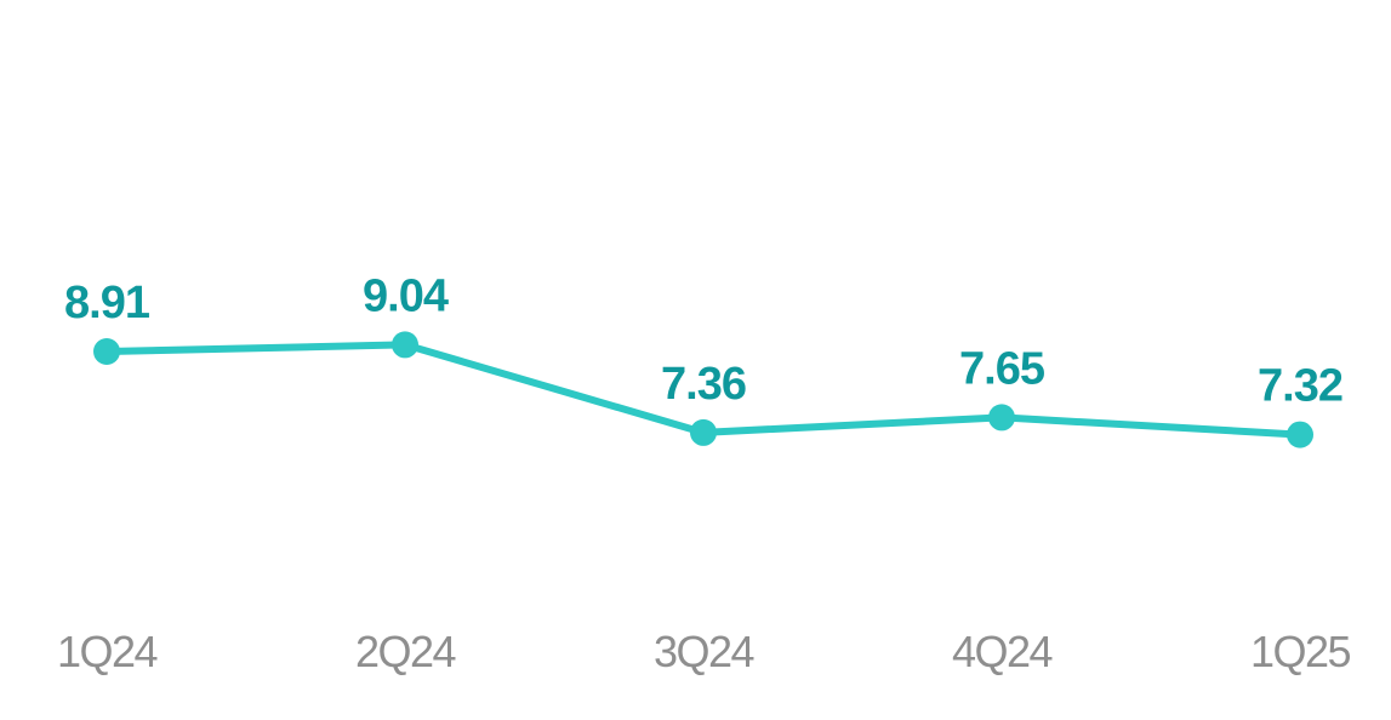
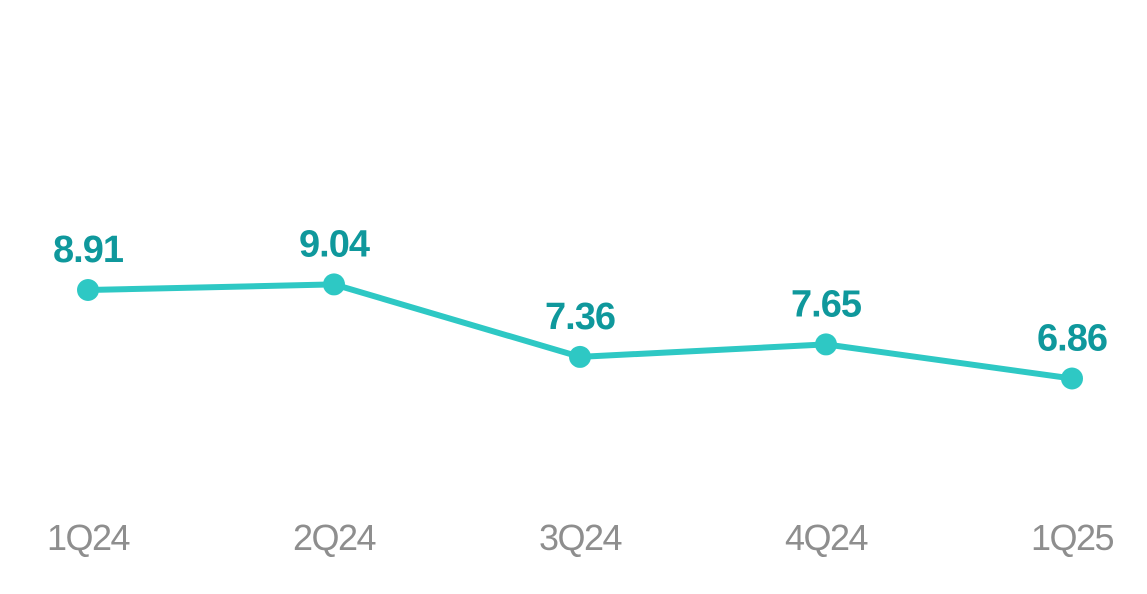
1Q25: 7.32 -> 6.86
